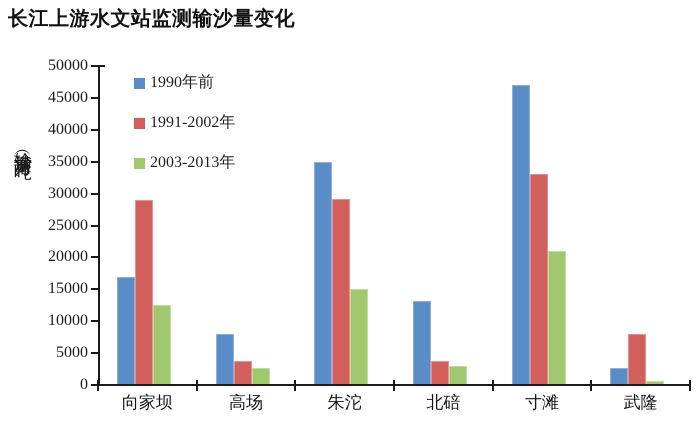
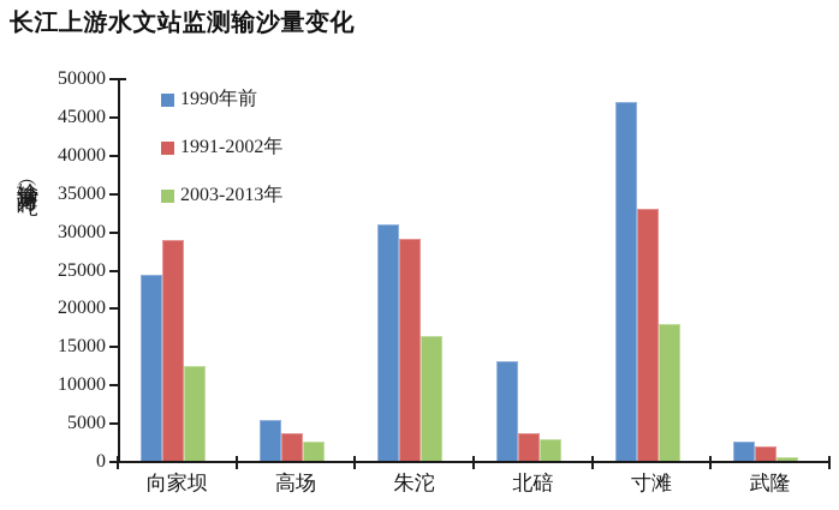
1990年前/向家坝: 17000 -> 24000
1990年前/高场: 8000 -> 6000
1990年前/朱沱: 35000 -> 31000
2003-2013年/朱沱: 15000 -> 16000
2003-2013年/寸滩: 21000 -> 18000
1991-2002年/武隆: 8000 -> 2000
